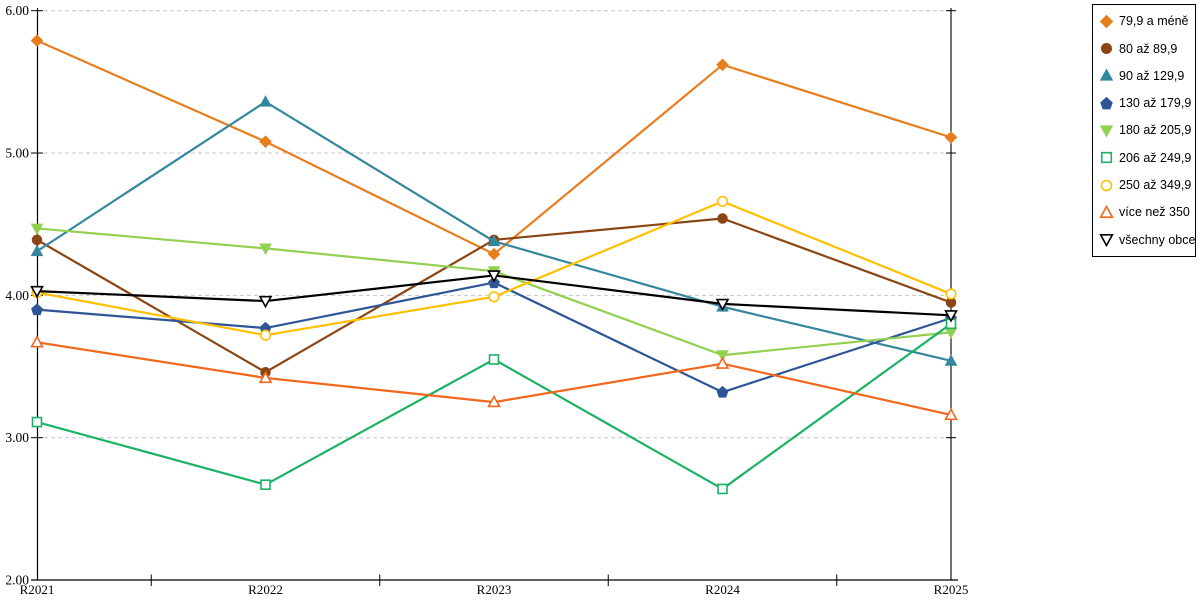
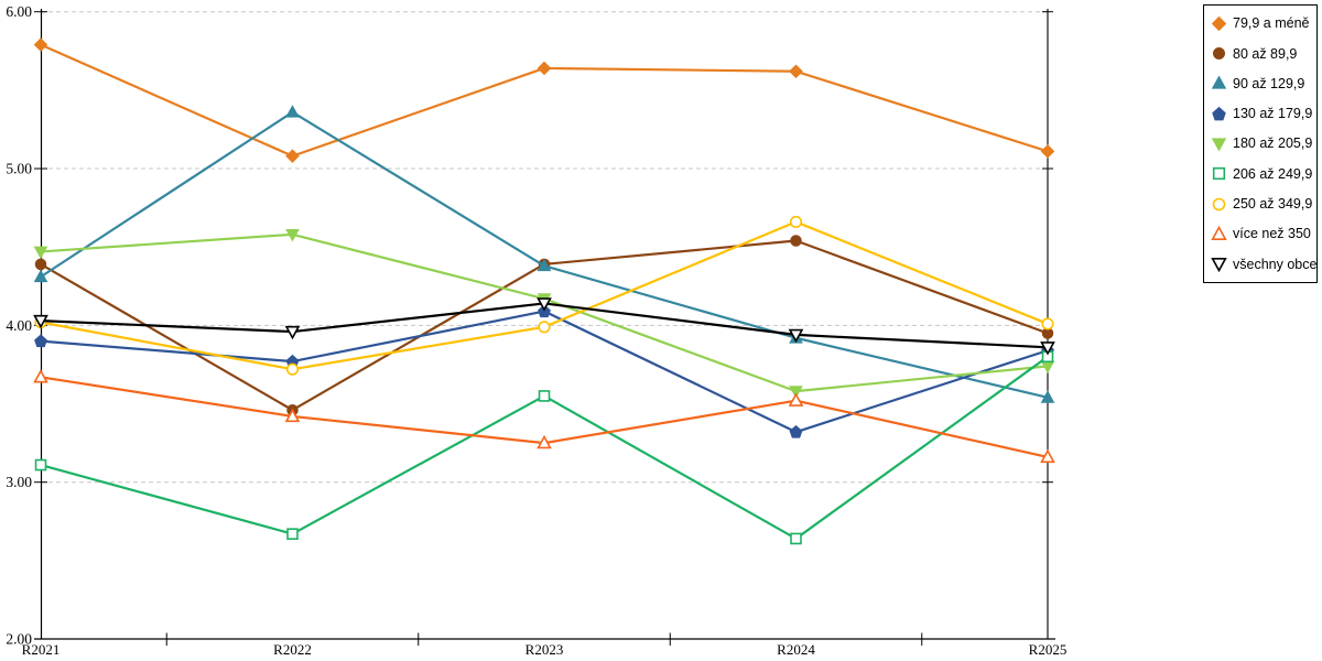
180 až 205,9/R2022: 4.33 -> 4.58
79,9 a méně/R2023: 4.29 -> 5.64
